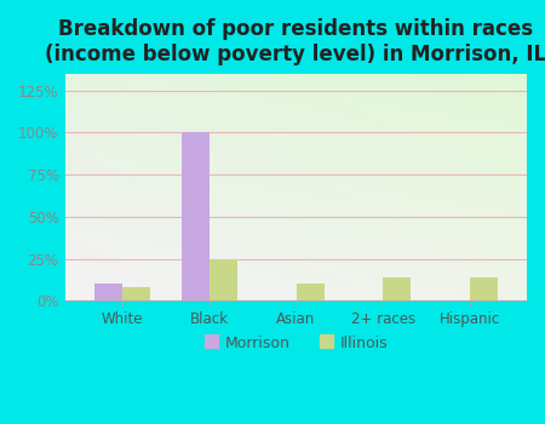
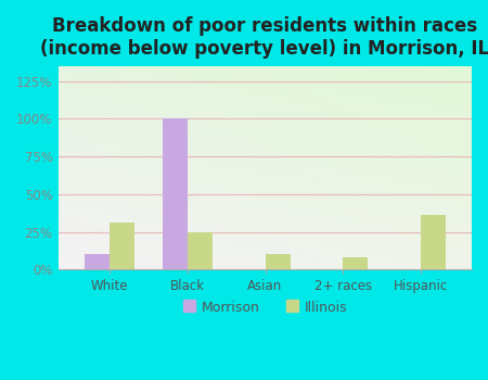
Illinois/White: 8% -> 31%
Illinois/2+ races: 14% -> 8%
Illinois/Hispanic: 14% -> 36%
